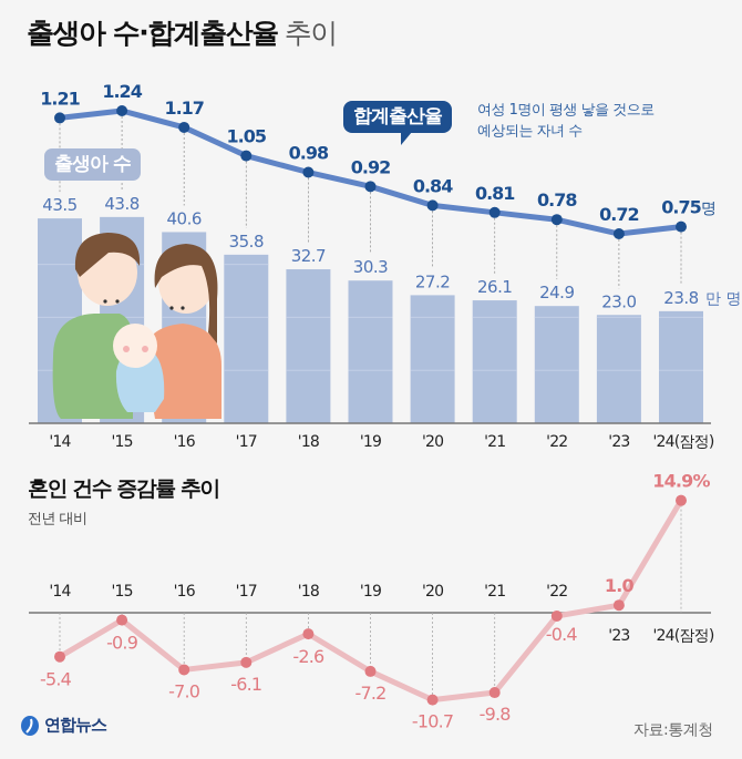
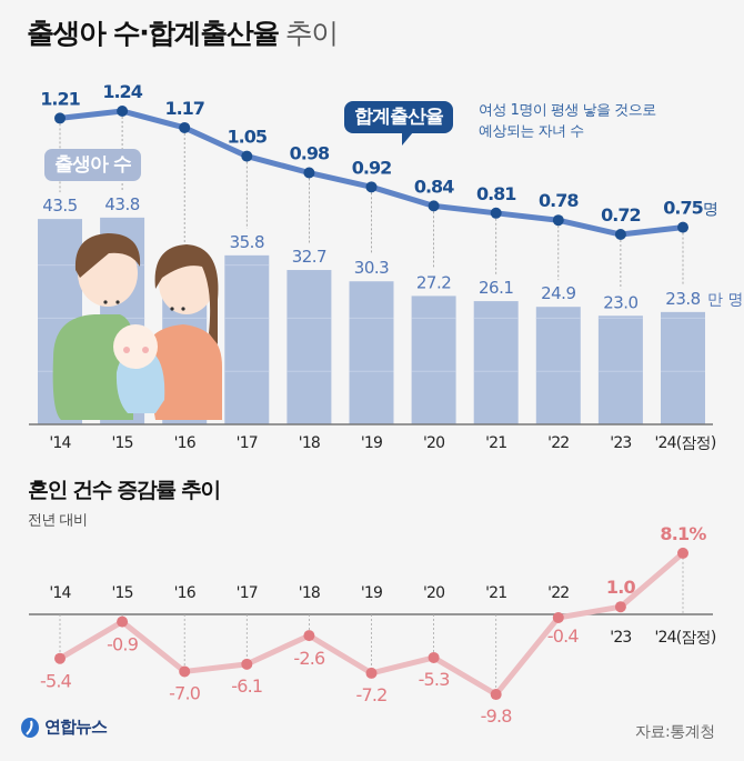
출생아 수/'16: 40.6 -> 32.9
혼인 건수 증감률 추이/'20: -10.7 -> -5.3
혼인 건수 증감률 추이/'24(잠정): 14.9% -> 8.1%
